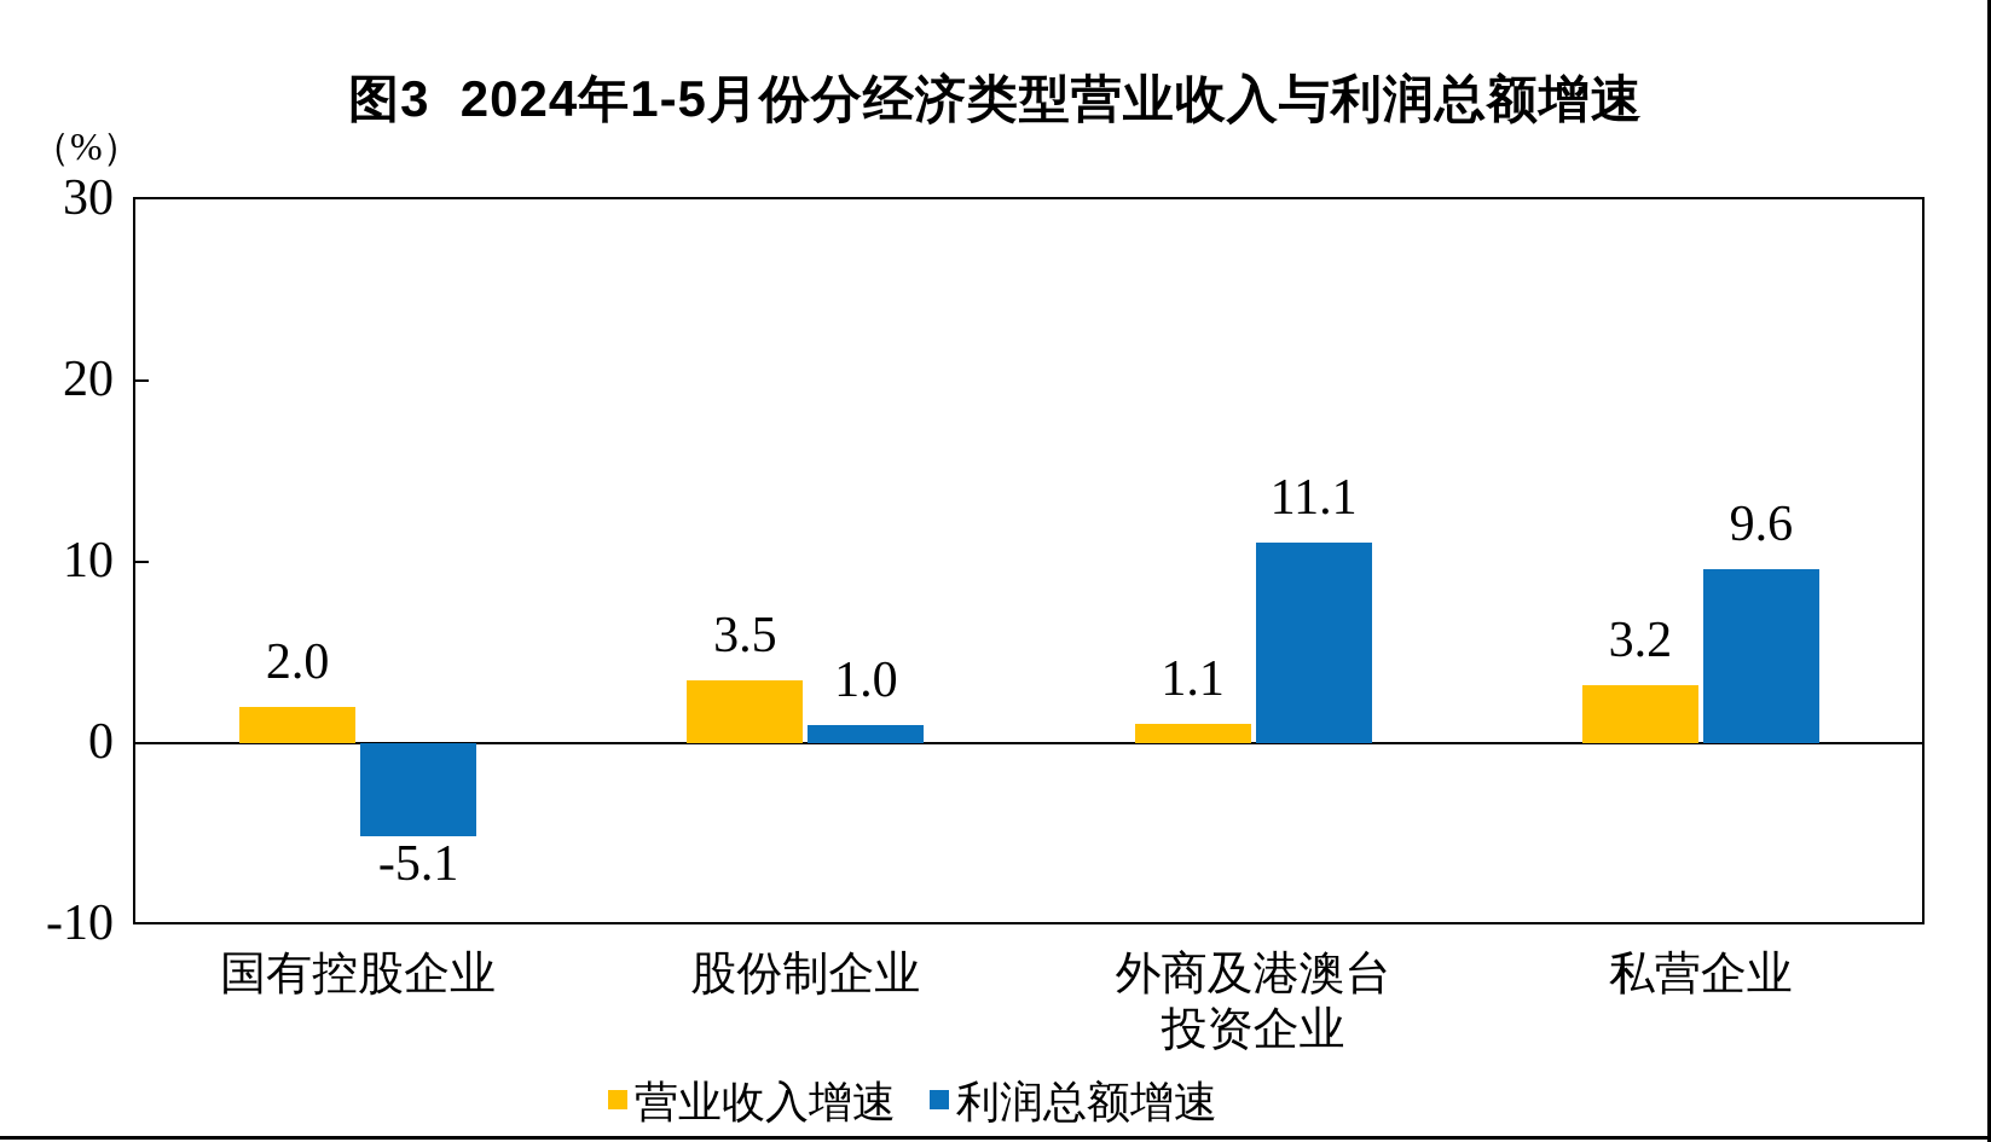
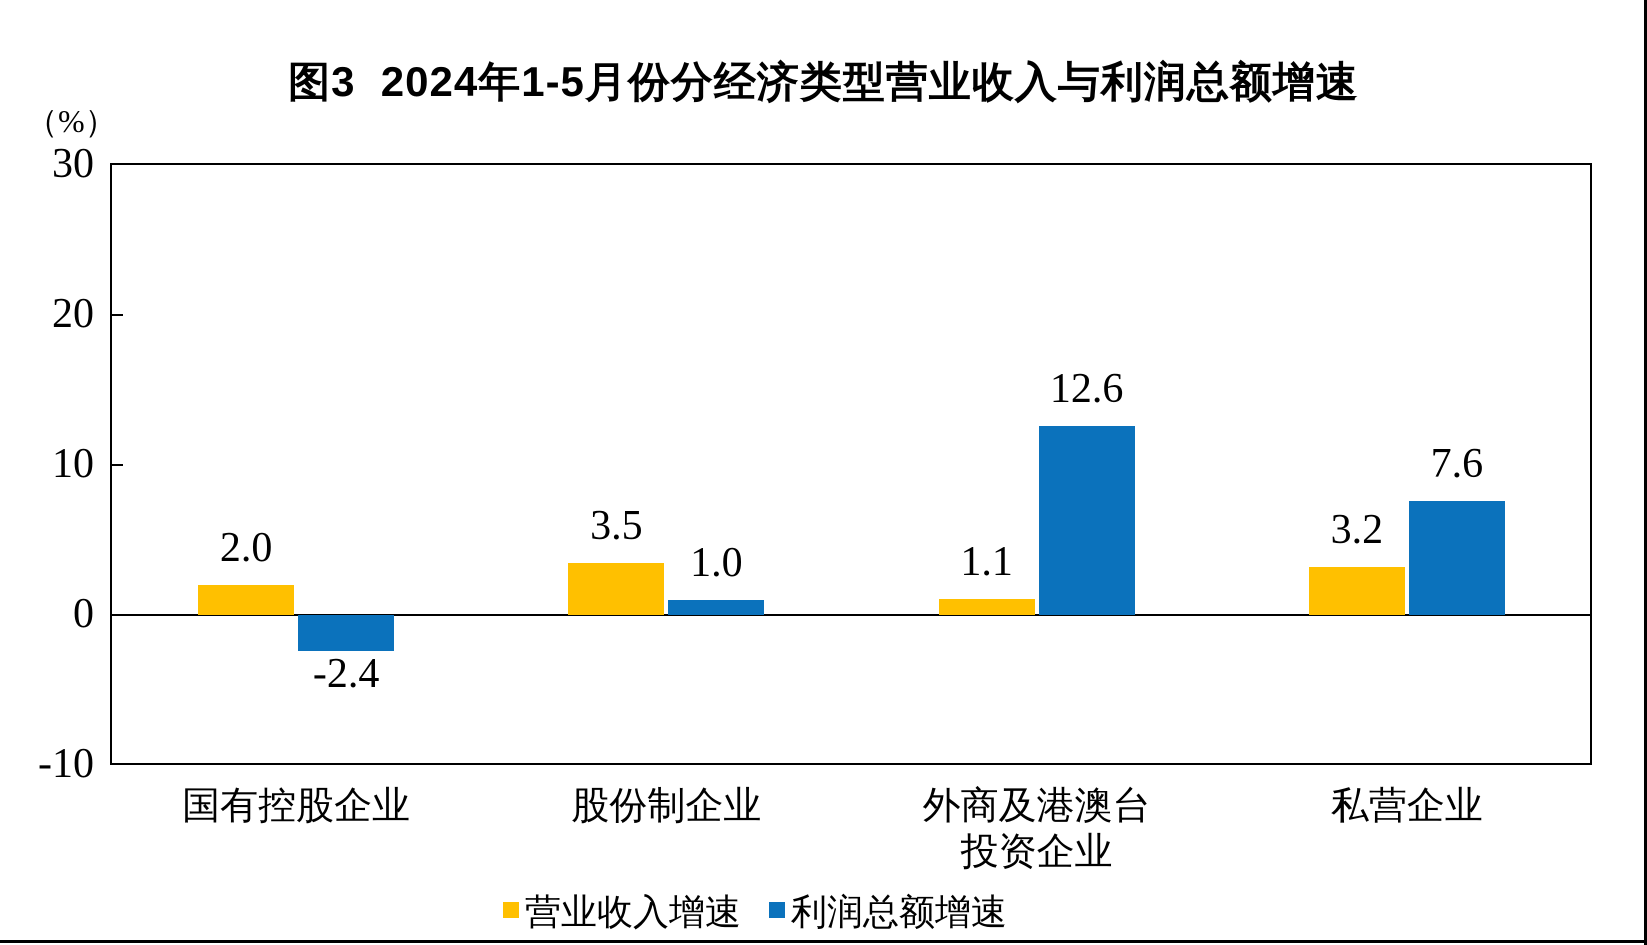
利润总额增速/国有控股企业: -5.1 -> -2.4
利润总额增速/外商及港澳台 投资企业: 11.1 -> 12.6
利润总额增速/私营企业: 9.6 -> 7.6
